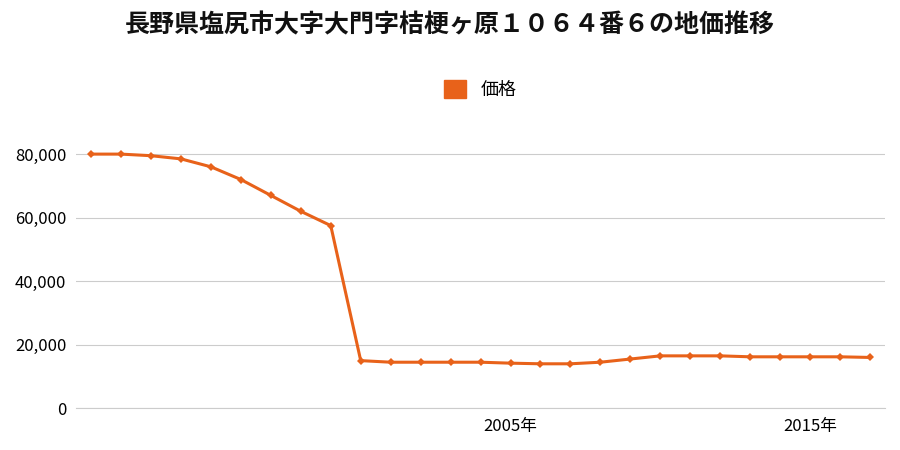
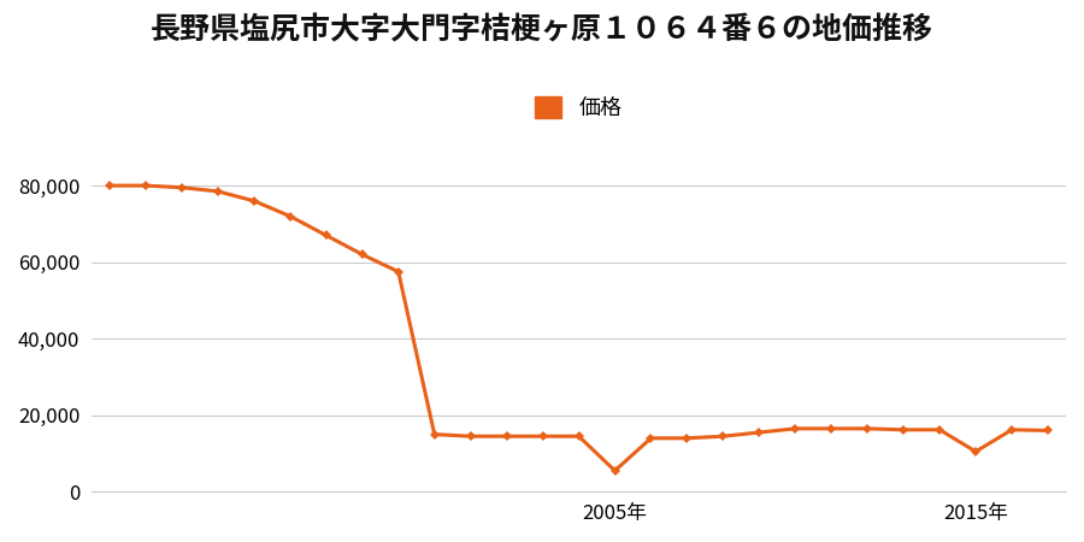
2005年: 14,200 -> 5,500
2015年: 16,200 -> 10,500
